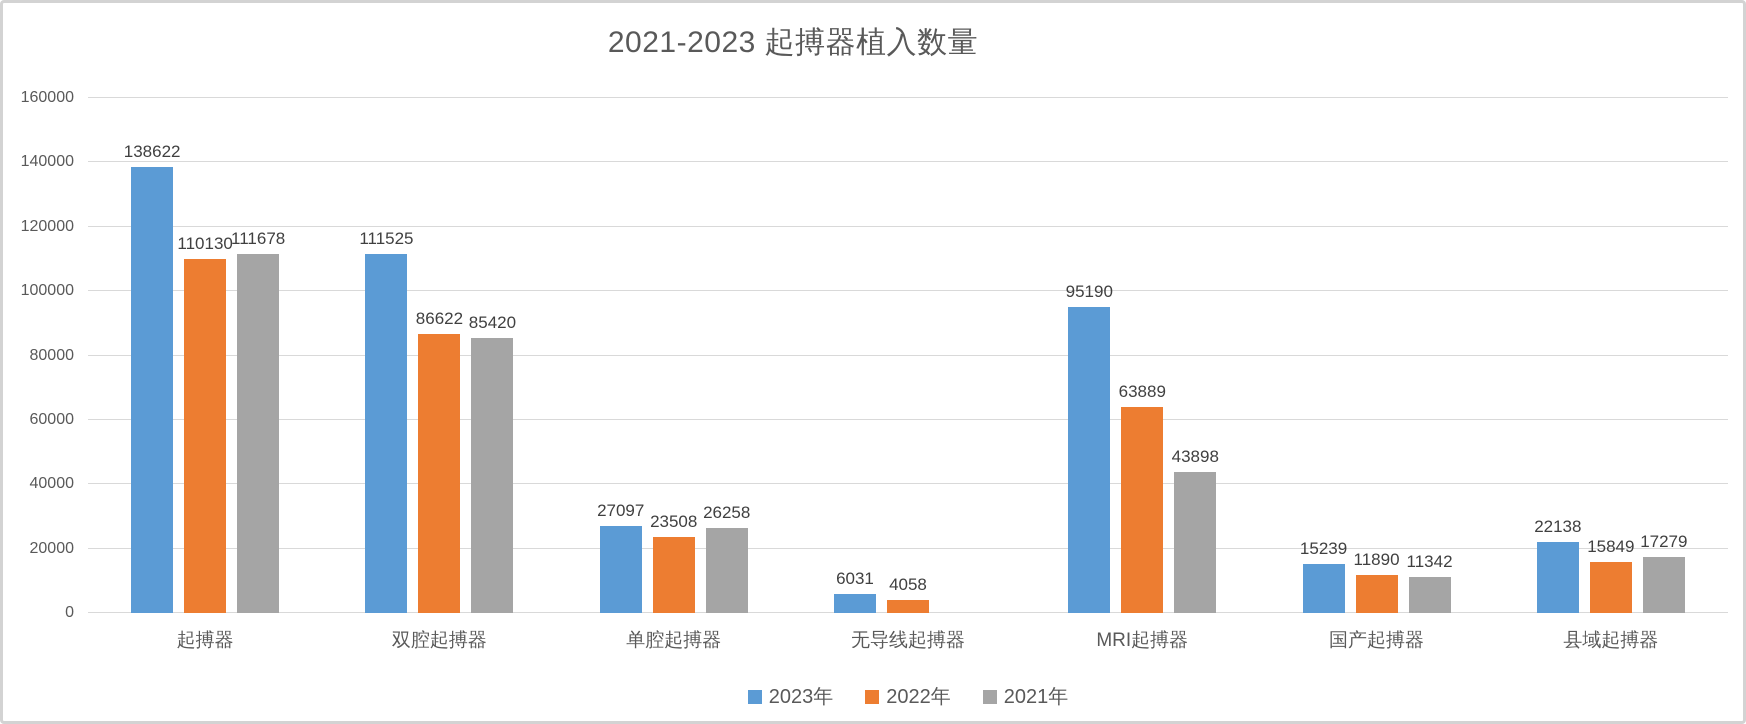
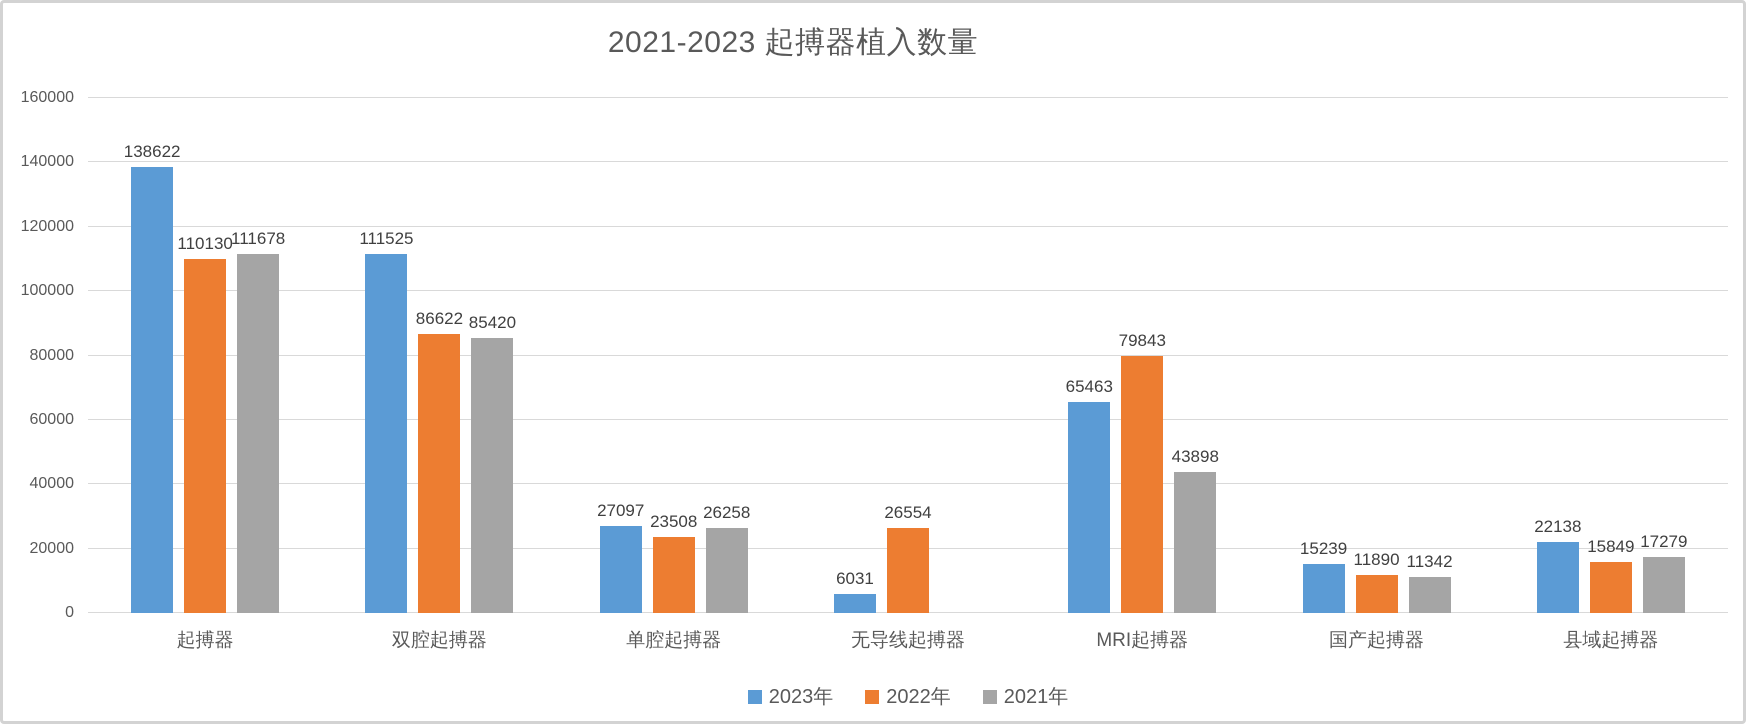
2022年/无导线起搏器: 4058 -> 26554
2023年/MRI起搏器: 95190 -> 65463
2022年/MRI起搏器: 63889 -> 79843
